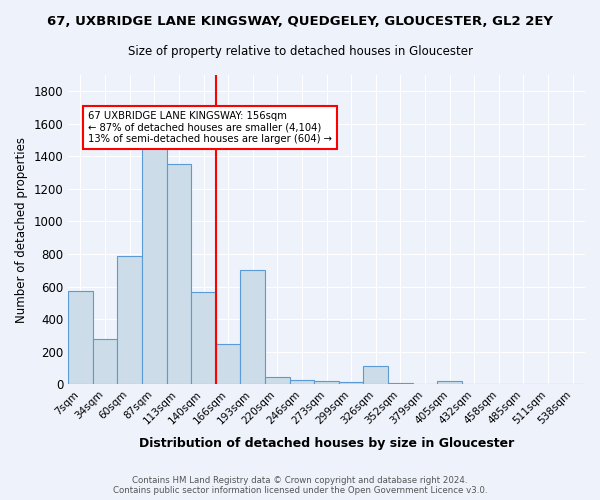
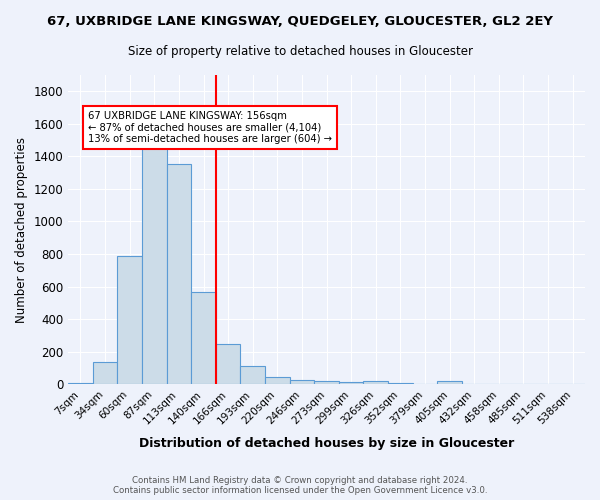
7sqm: 570 -> 10
34sqm: 280 -> 140
193sqm: 700 -> 110
326sqm: 110 -> 20
